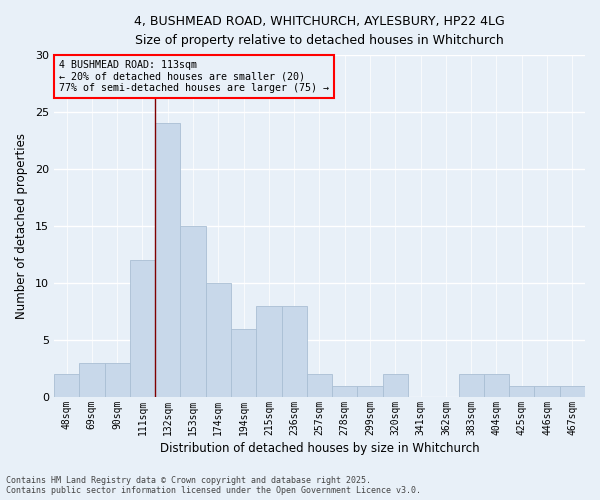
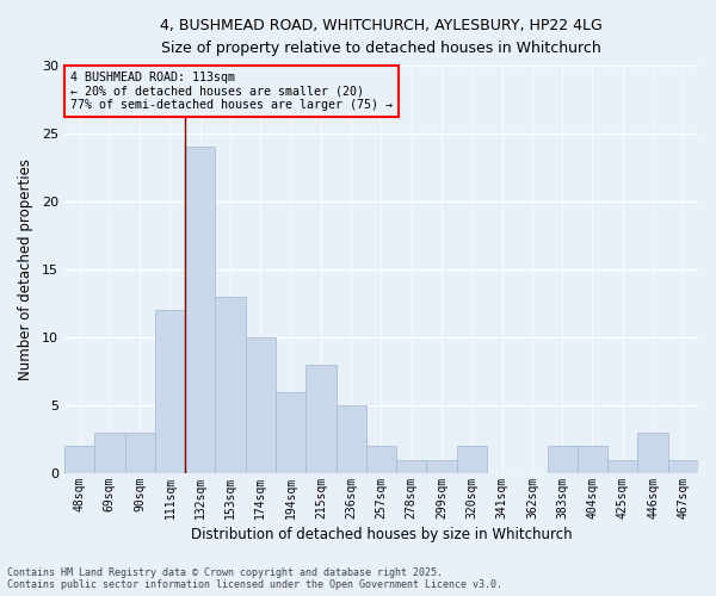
153sqm: 15 -> 13
236sqm: 8 -> 5
446sqm: 1 -> 3
